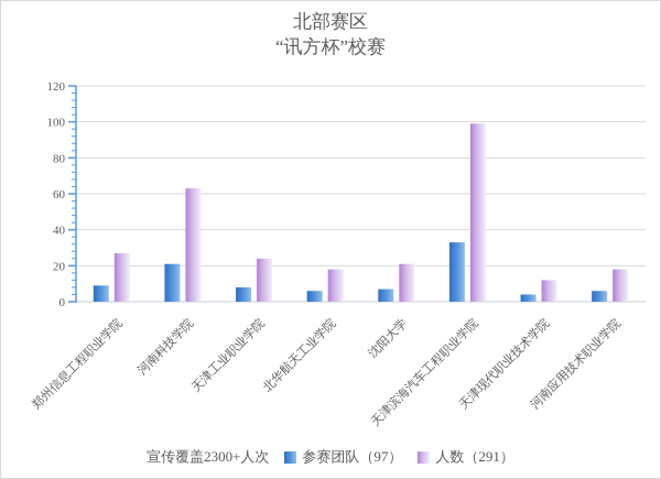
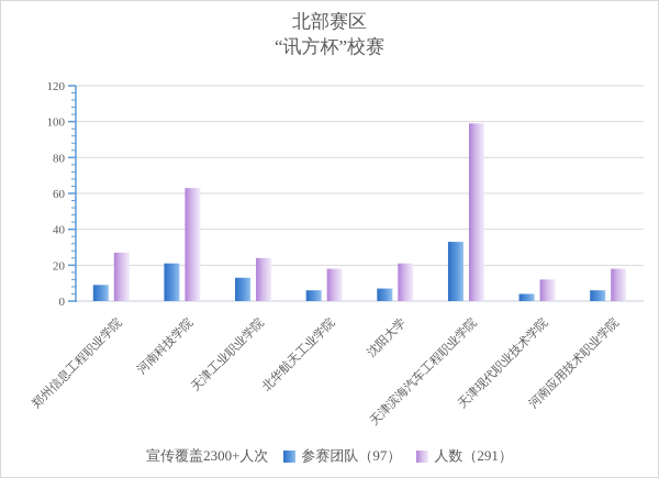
参赛团队（97）/天津工业职业学院: 8 -> 13
